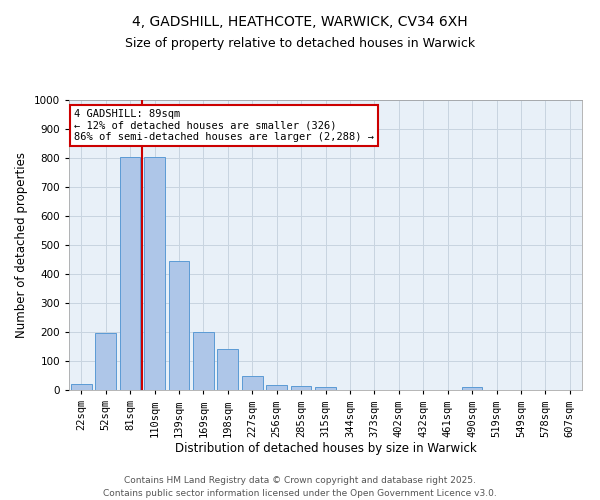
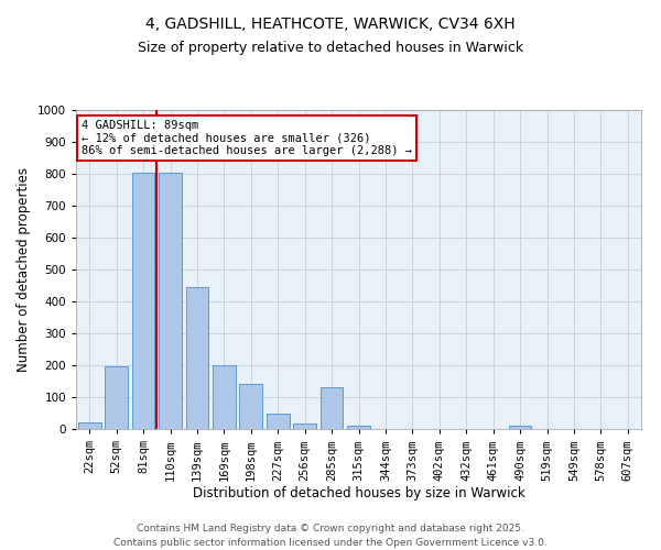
285sqm: 13 -> 130
